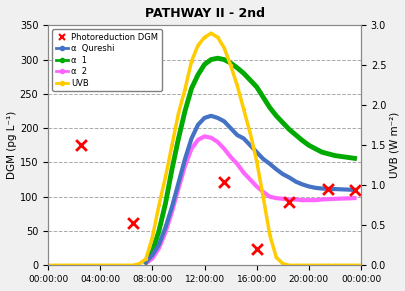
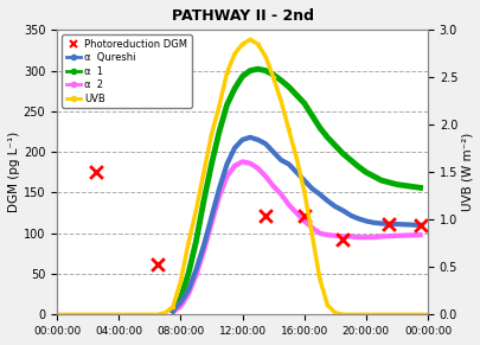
Photoreduction DGM/16:00:00: 24 -> 122
